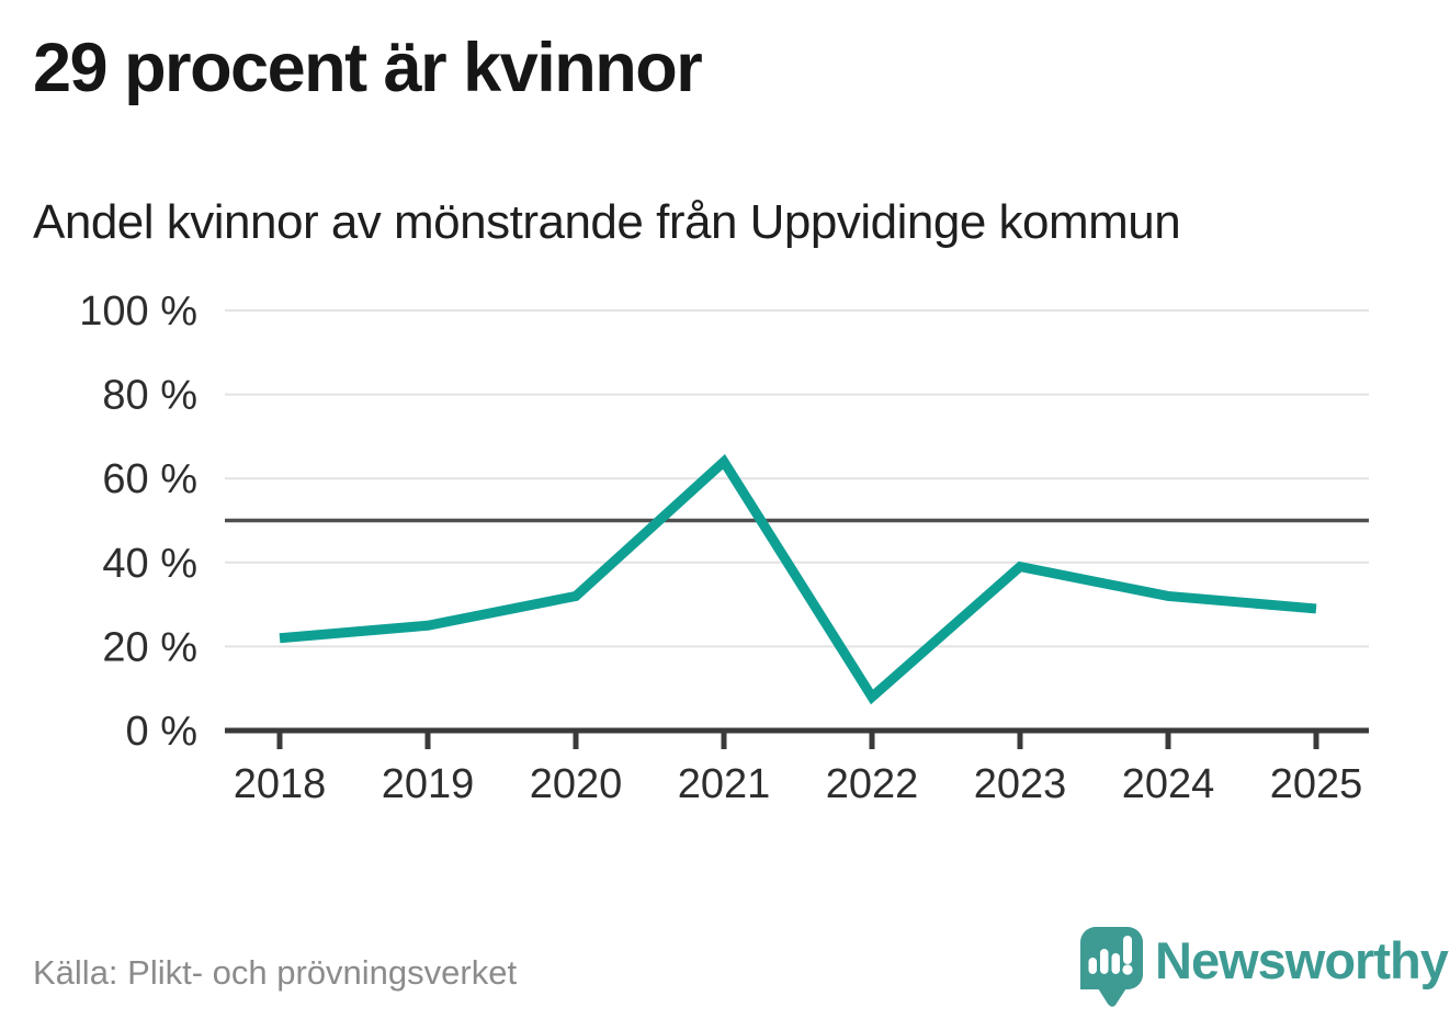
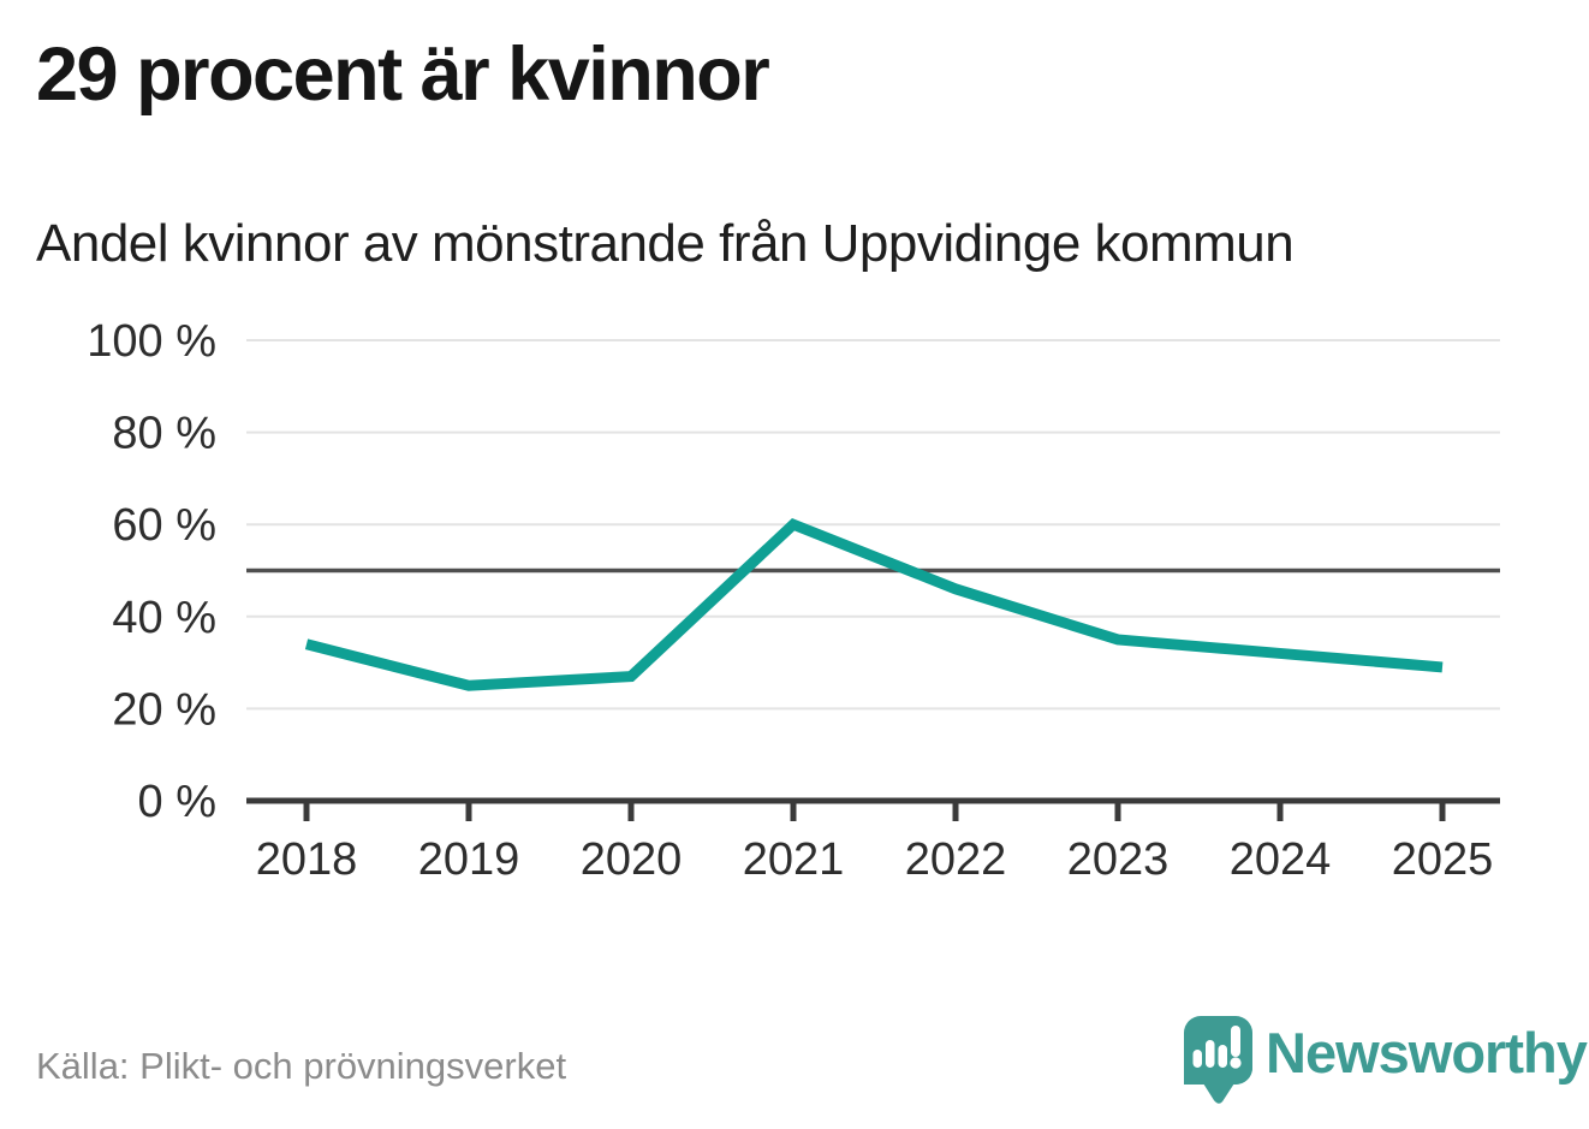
2018: 22% -> 34%
2020: 32% -> 27%
2021: 64% -> 60%
2022: 8% -> 46%
2023: 39% -> 35%
